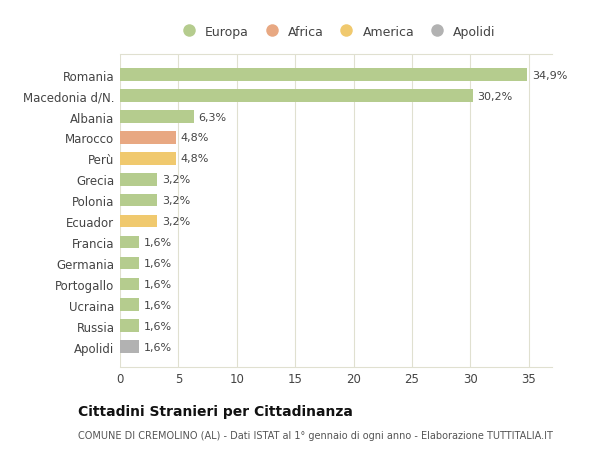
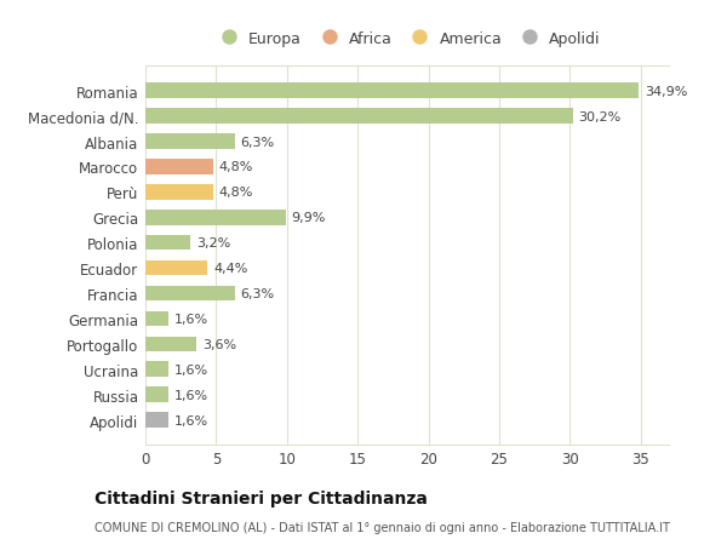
Grecia: 3,2% -> 9,9%
Ecuador: 3,2% -> 4,4%
Francia: 1,6% -> 6,3%
Portogallo: 1,6% -> 3,6%
